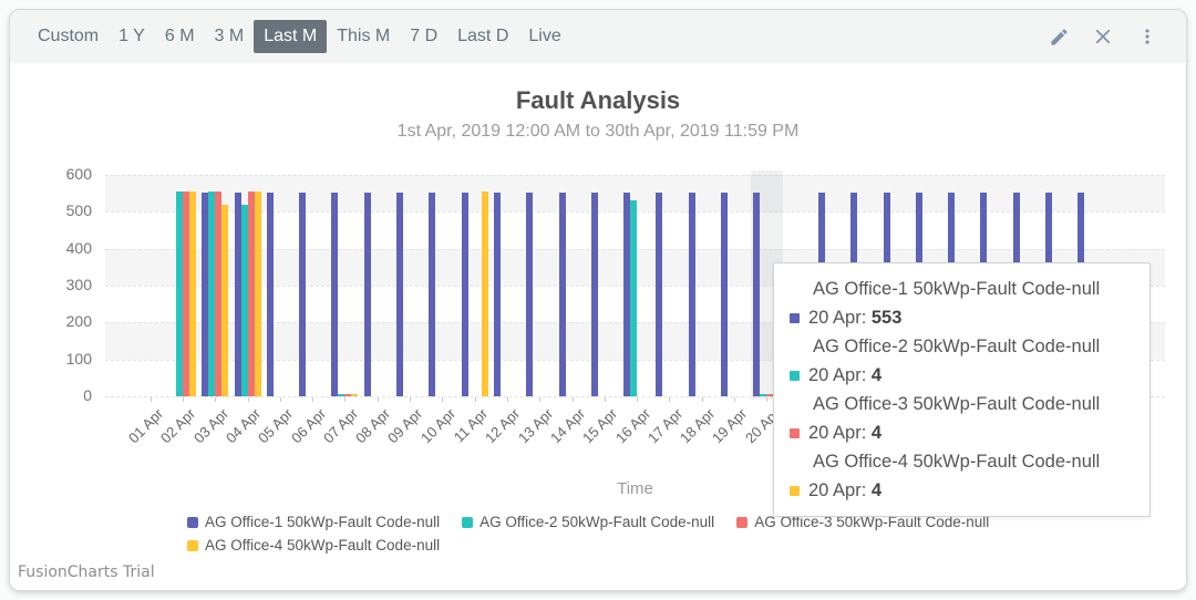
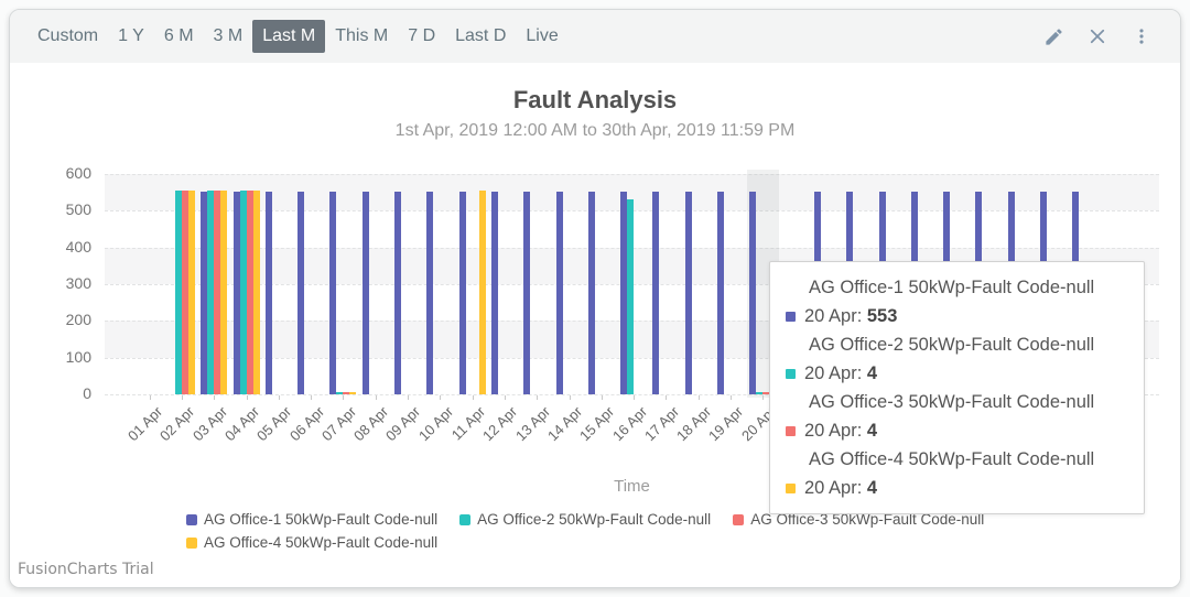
AG Office-4 50kWp-Fault Code-null/03 Apr: 520 -> 560
AG Office-2 50kWp-Fault Code-null/04 Apr: 520 -> 560
